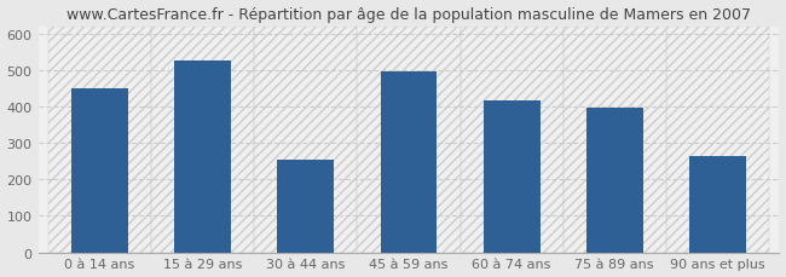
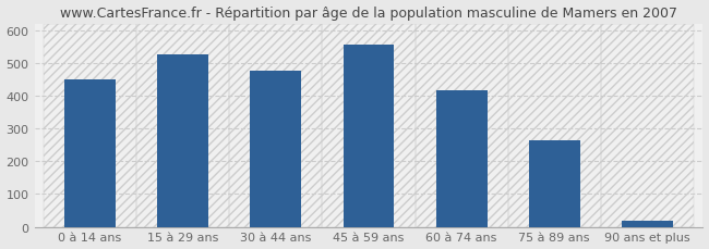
30 à 44 ans: 255 -> 475
45 à 59 ans: 495 -> 555
75 à 89 ans: 395 -> 265
90 ans et plus: 265 -> 20
